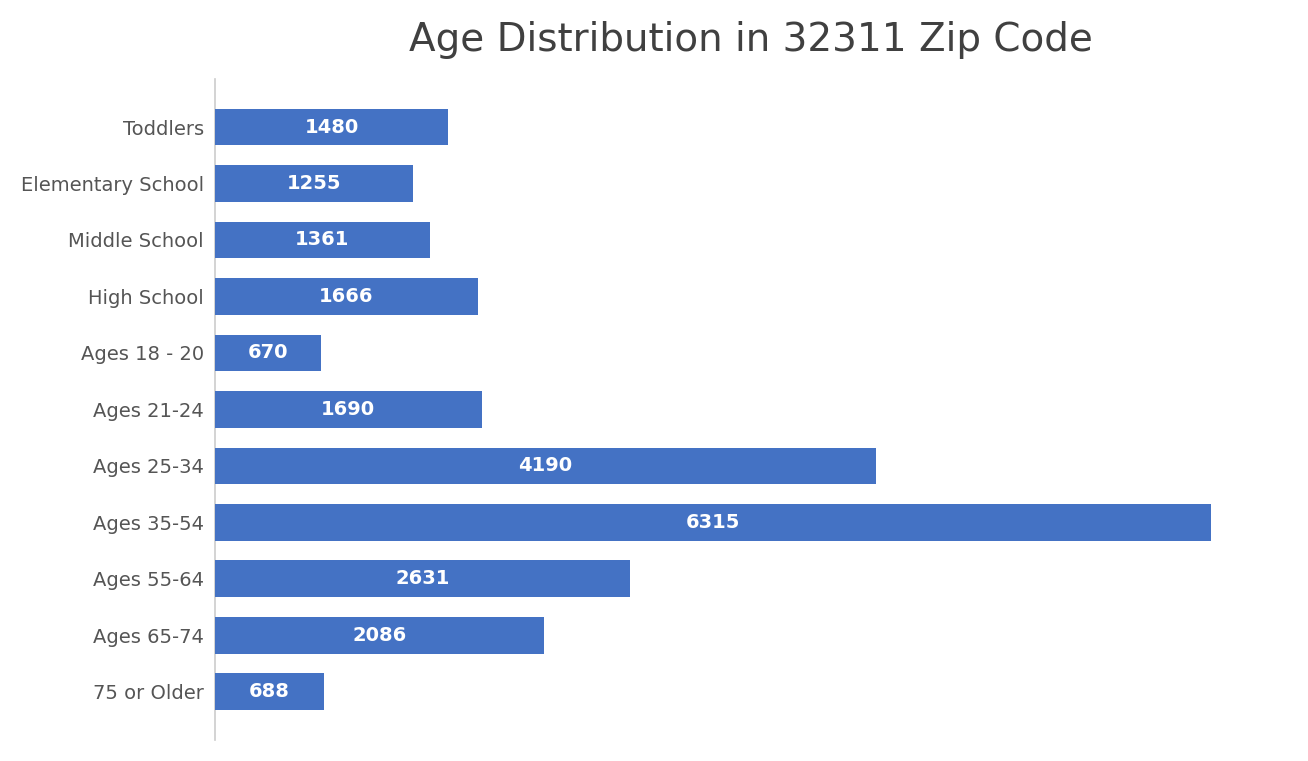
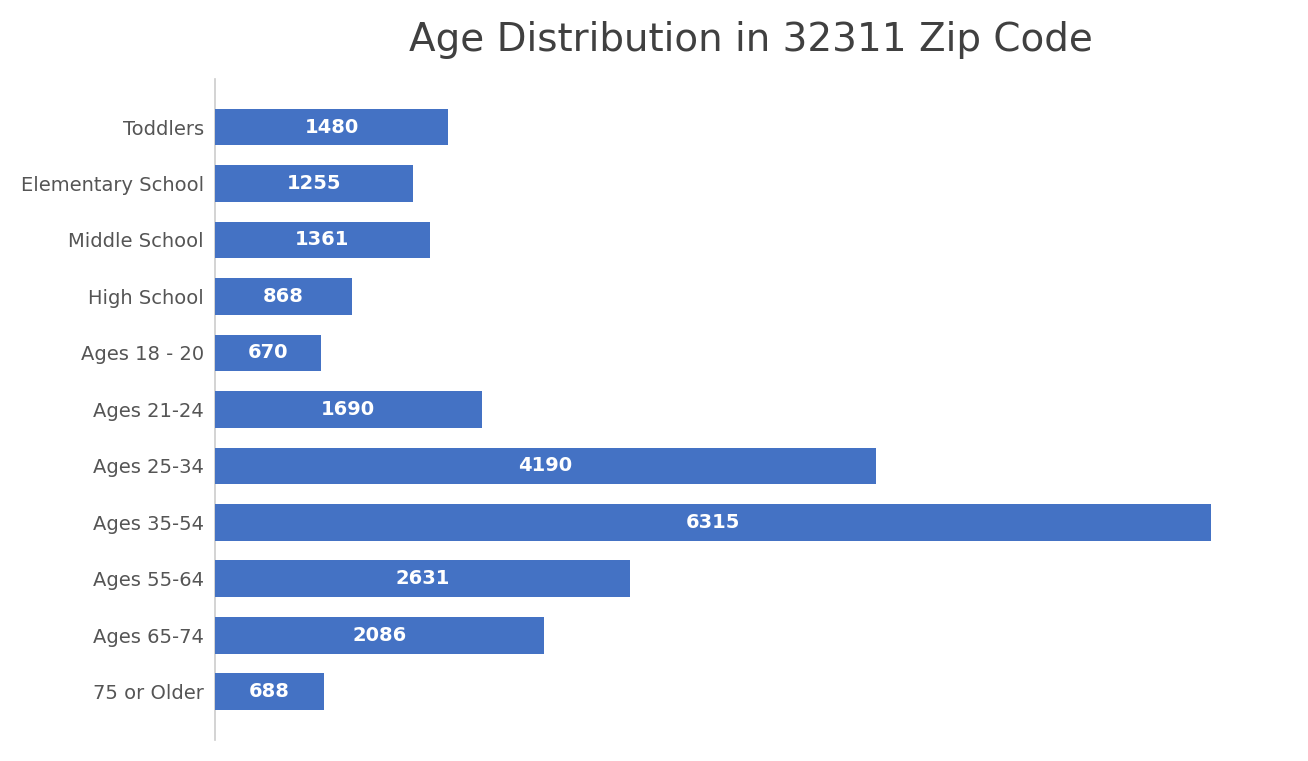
High School: 1666 -> 868
